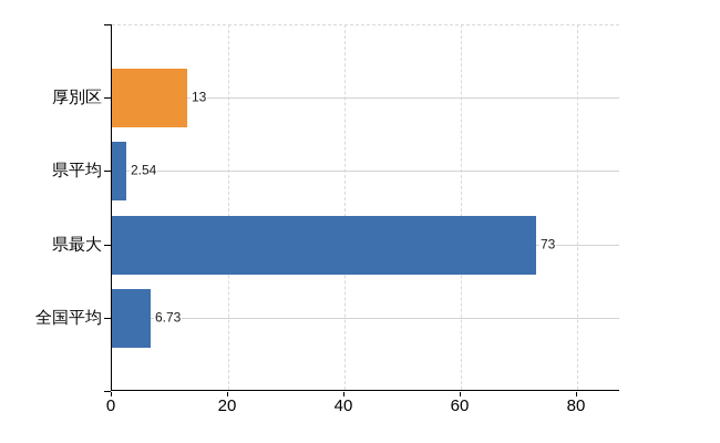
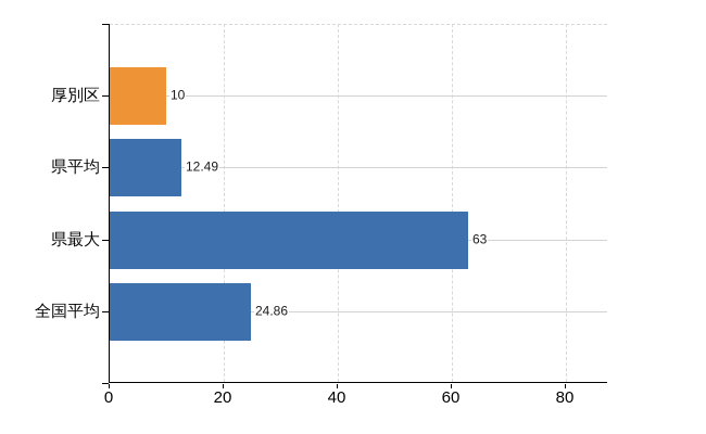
厚別区: 13 -> 10
県平均: 2.54 -> 12.49
県最大: 73 -> 63
全国平均: 6.73 -> 24.86
